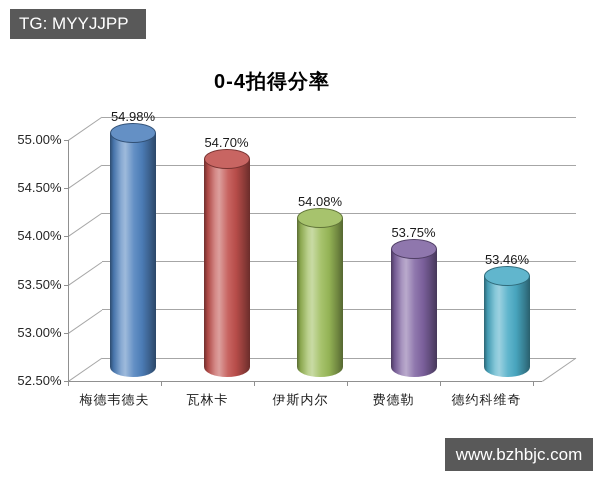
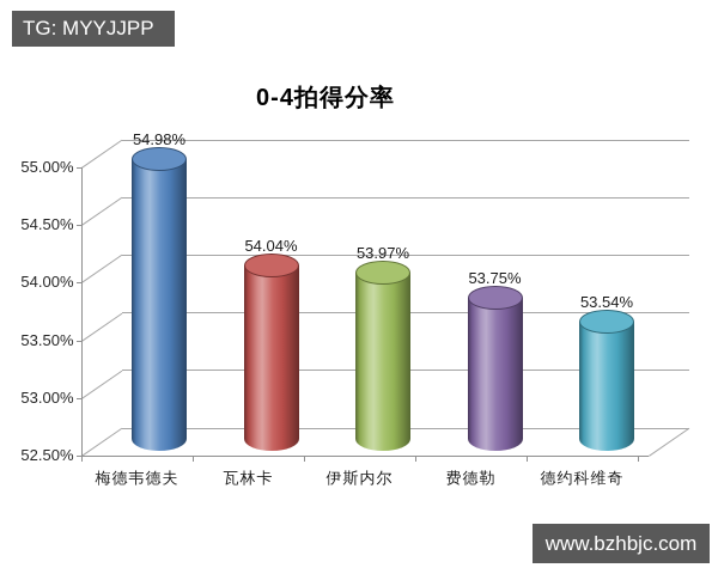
瓦林卡: 54.70% -> 54.04%
伊斯内尔: 54.08% -> 53.97%
德约科维奇: 53.46% -> 53.54%
